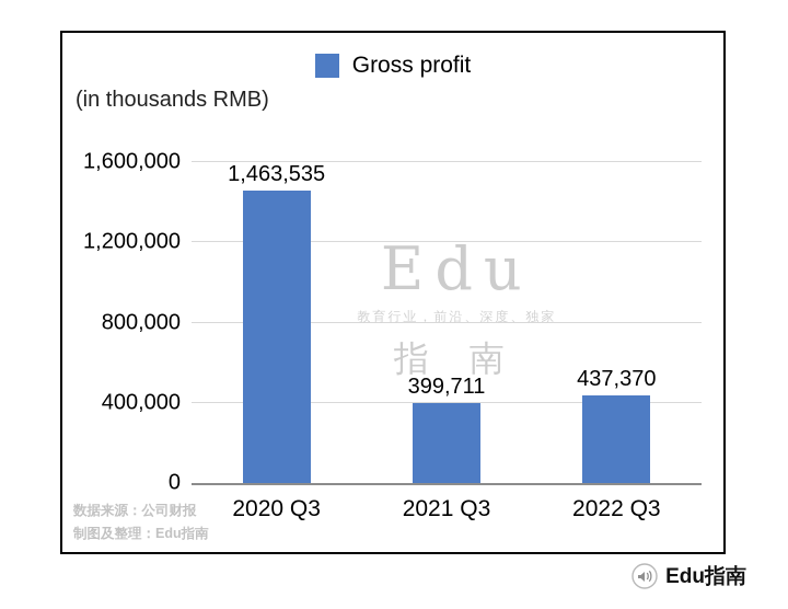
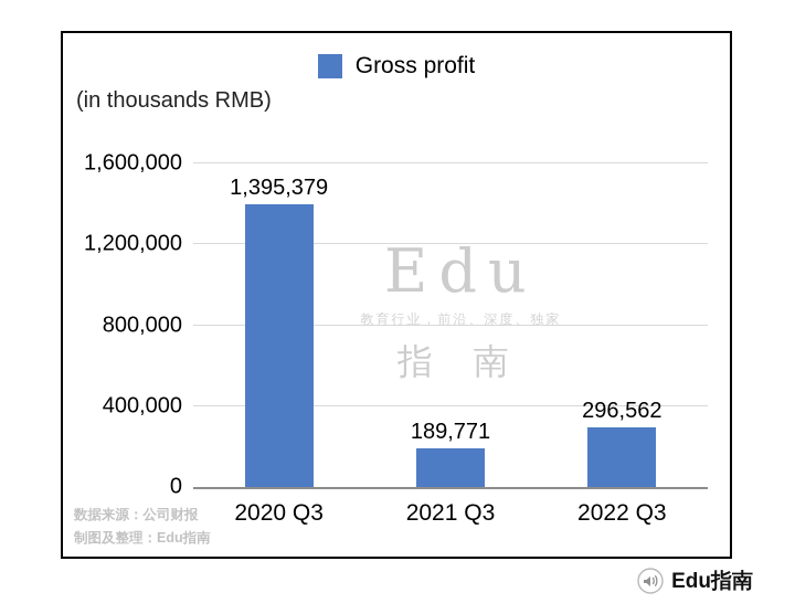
2020 Q3: 1,463,535 -> 1,395,379
2021 Q3: 399,711 -> 189,771
2022 Q3: 437,370 -> 296,562
